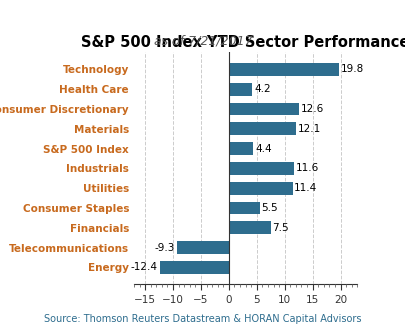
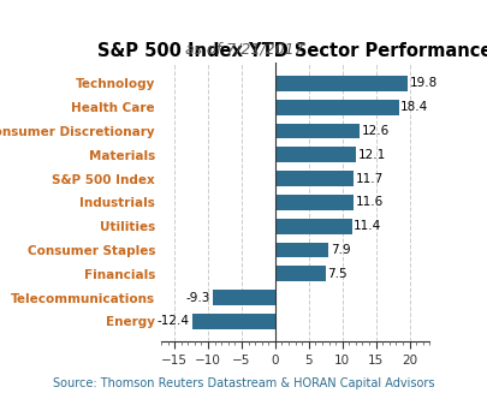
Health Care: 4.2 -> 18.4
S&P 500 Index: 4.4 -> 11.7
Consumer Staples: 5.5 -> 7.9
